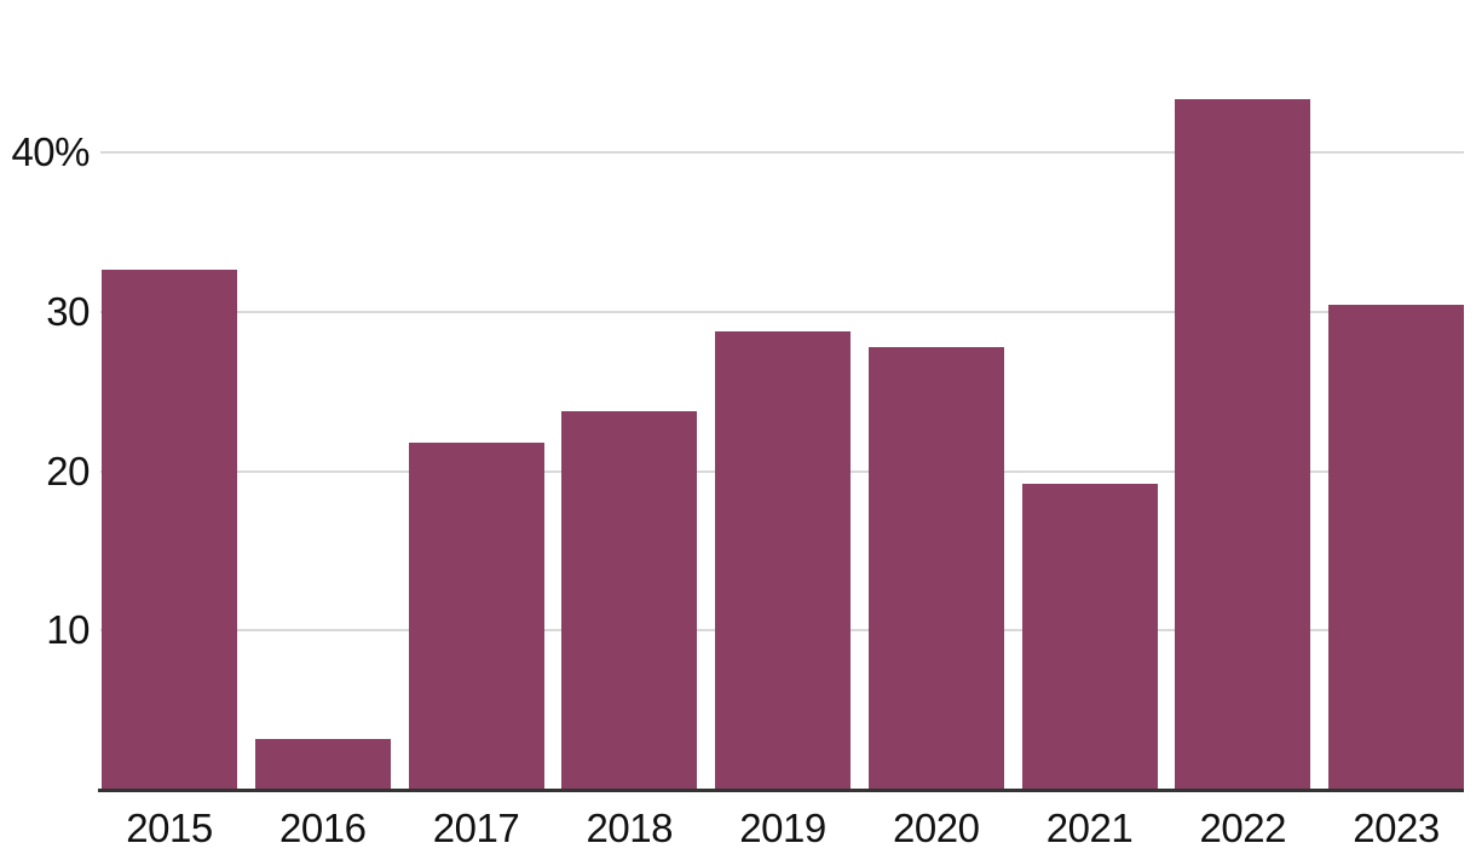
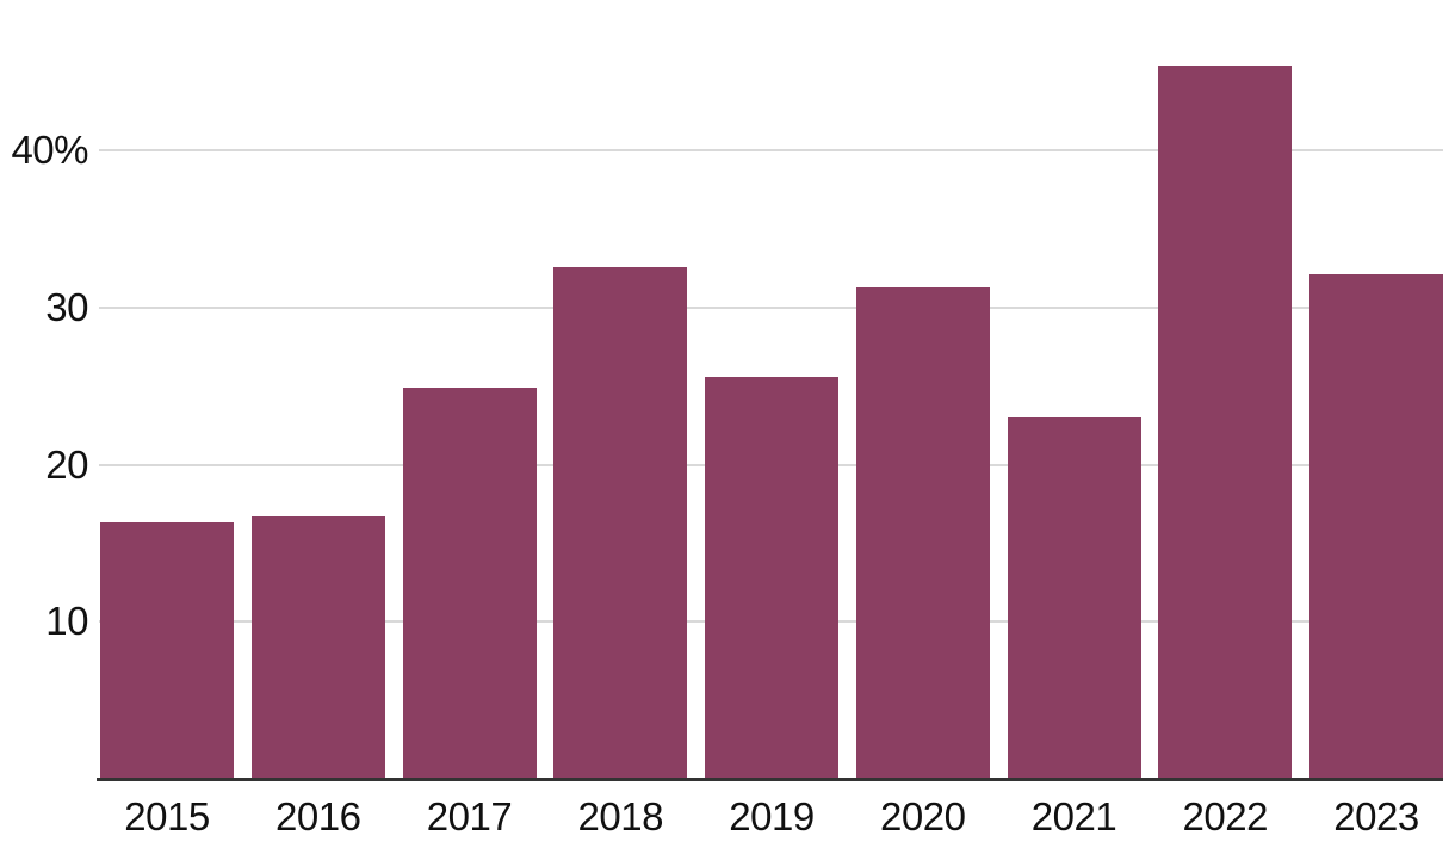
2015: 32.7% -> 16.3%
2016: 3.2% -> 16.7%
2017: 21.8% -> 24.9%
2018: 23.8% -> 32.6%
2019: 28.8% -> 25.6%
2020: 27.8% -> 31.3%
2021: 19.2% -> 23.0%
2022: 43.4% -> 45.4%
2023: 30.5% -> 32.1%
